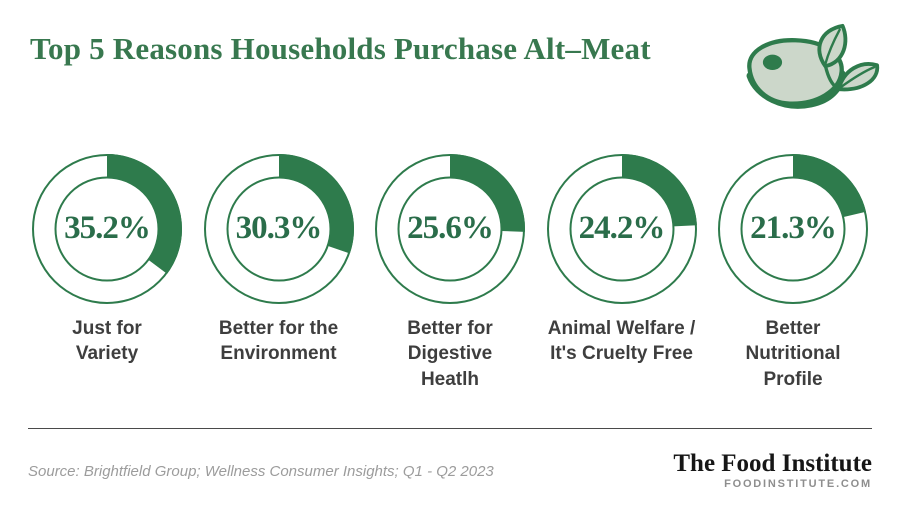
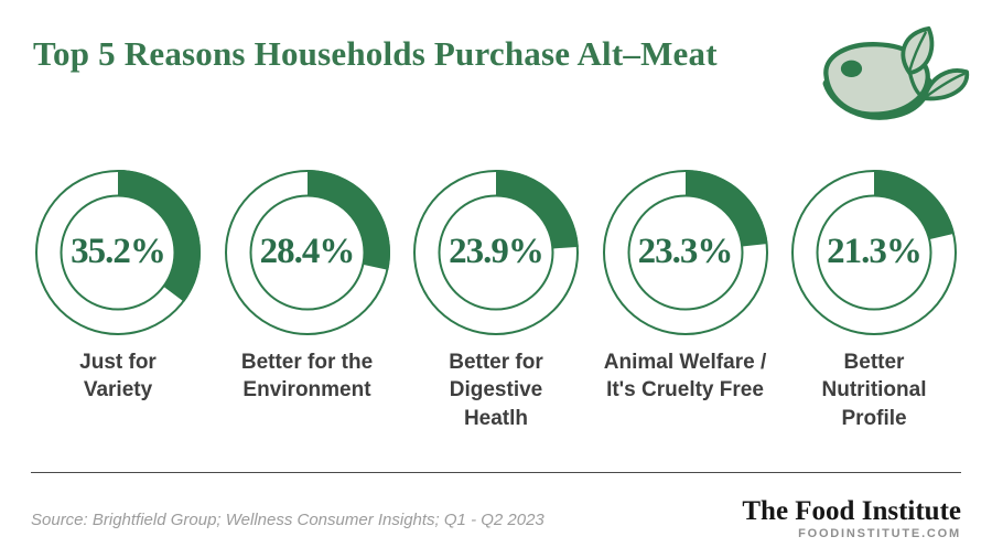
Better for the Environment: 30.3% -> 28.4%
Better for Digestive Heatlh: 25.6% -> 23.9%
Animal Welfare / It's Cruelty Free: 24.2% -> 23.3%
